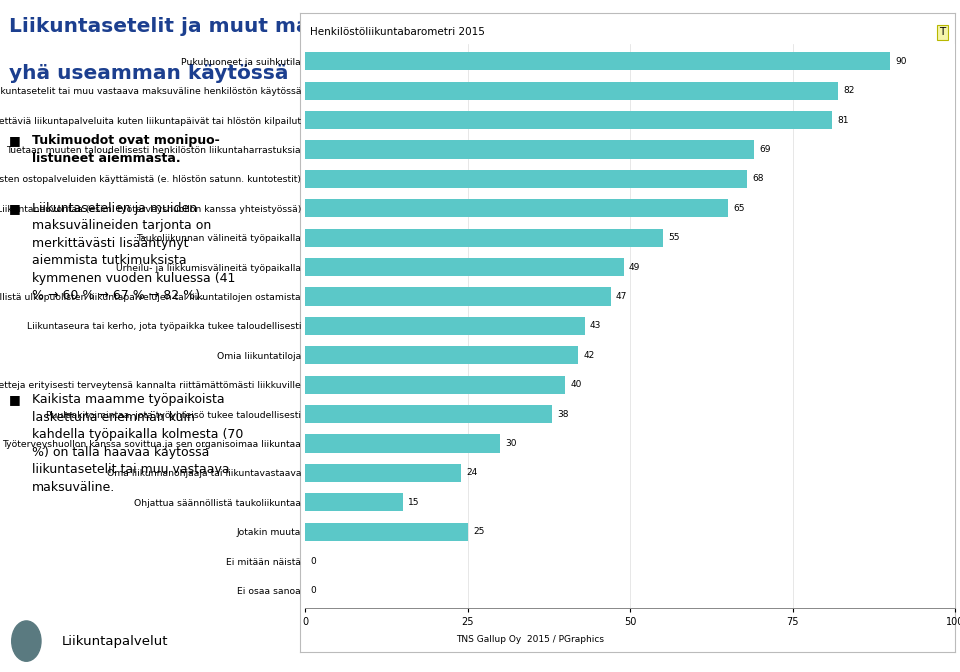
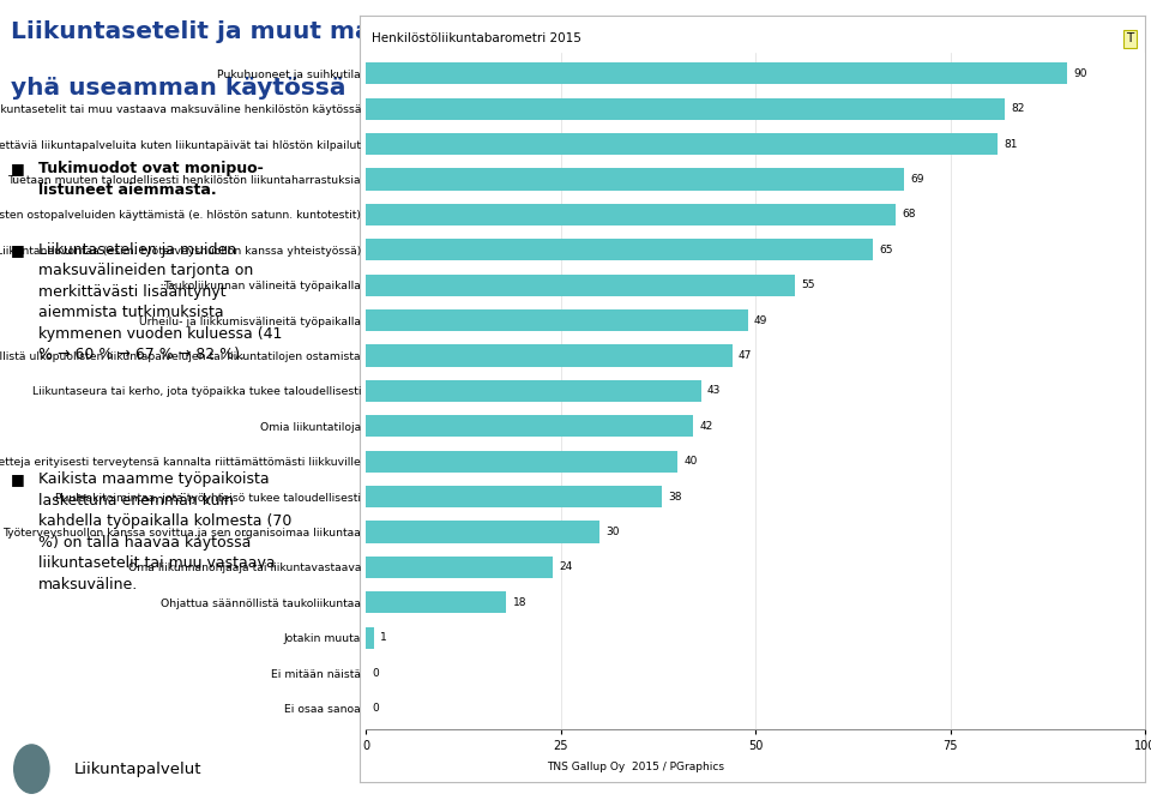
Ohjattua säännöllistä taukoliikuntaa: 15 -> 18
Jotakin muuta: 25 -> 1
